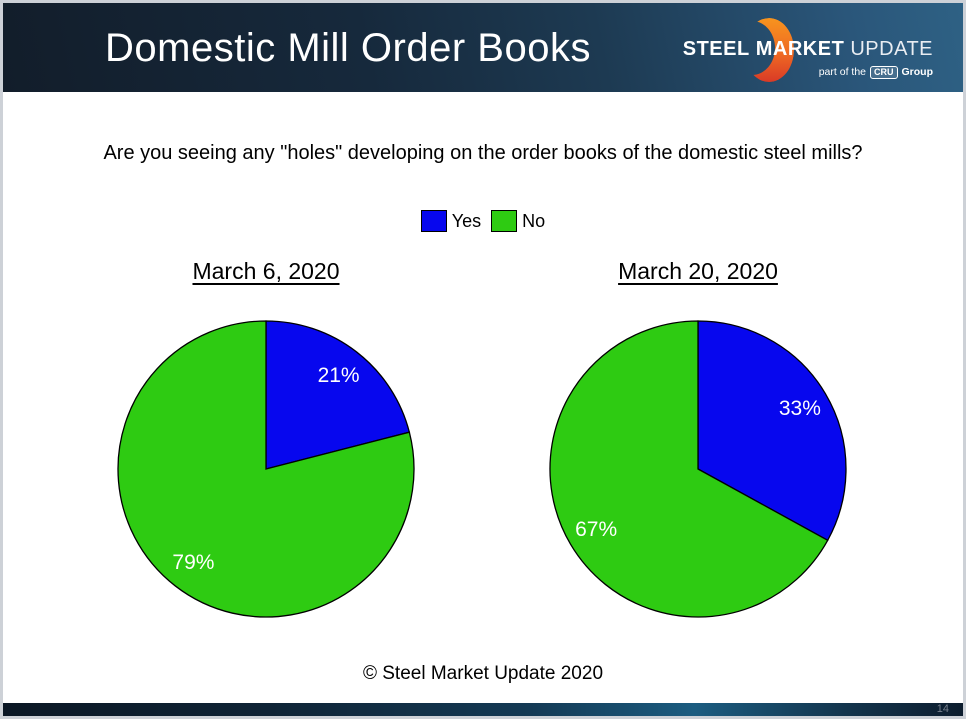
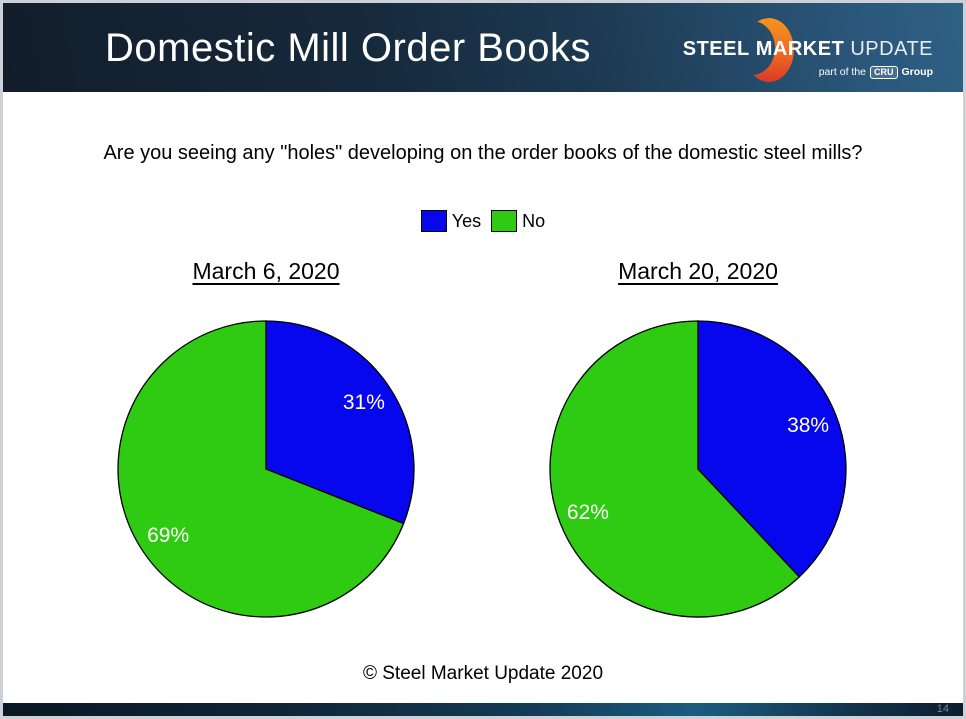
March 6, 2020/Yes: 21% -> 31%
March 6, 2020/No: 79% -> 69%
March 20, 2020/Yes: 33% -> 38%
March 20, 2020/No: 67% -> 62%
